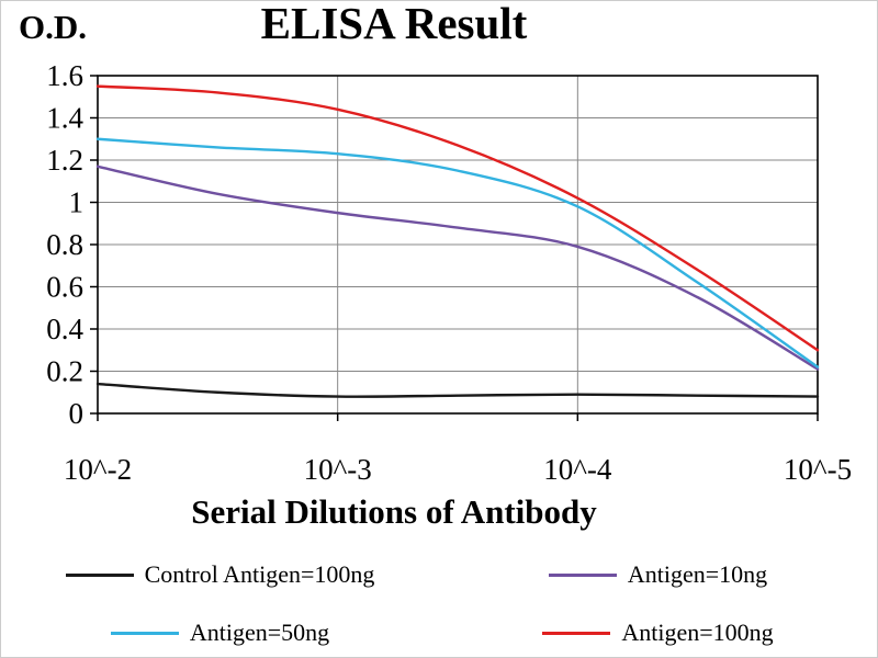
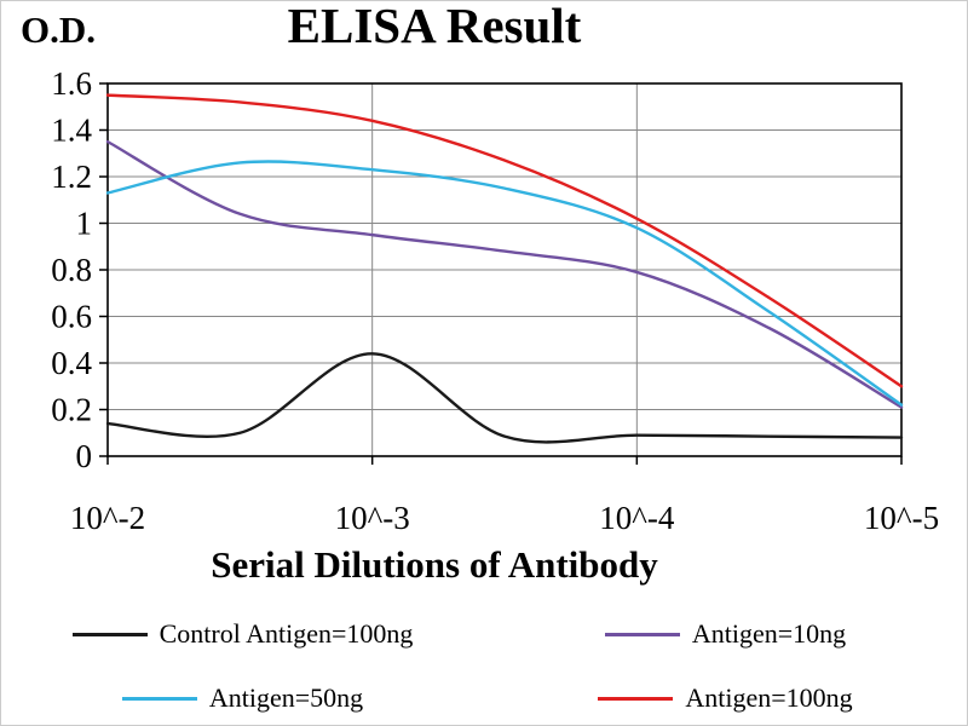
Antigen=10ng/0: 1.17 -> 1.35
Antigen=50ng/0: 1.30 -> 1.13
Control Antigen=100ng/1: 0.08 -> 0.44
